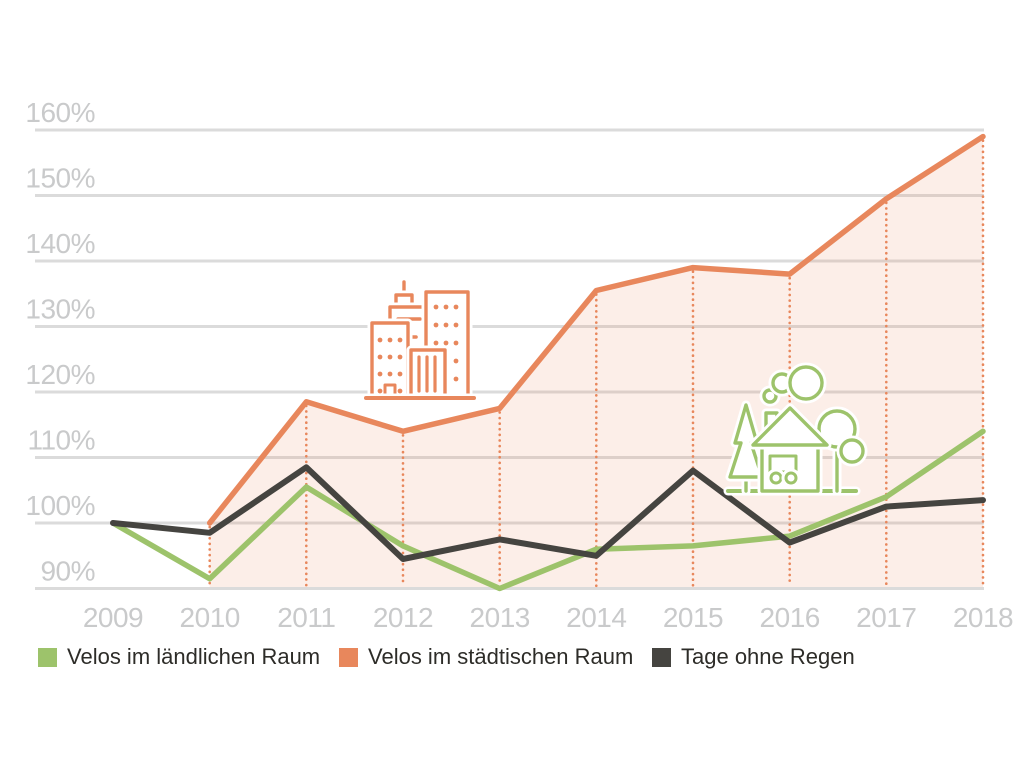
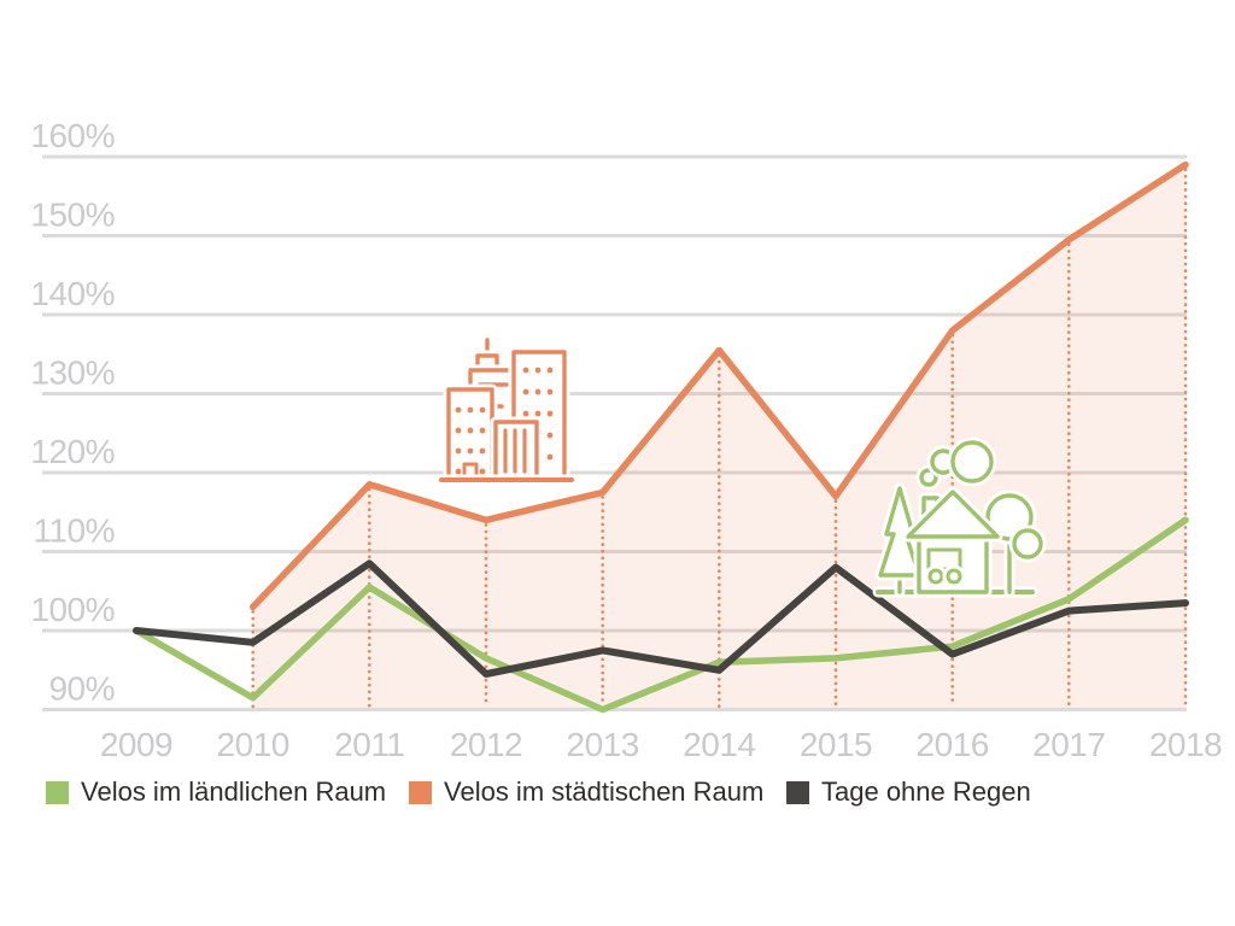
Velos im städtischen Raum/2010: 100% -> 103%
Velos im städtischen Raum/2015: 139% -> 117%
